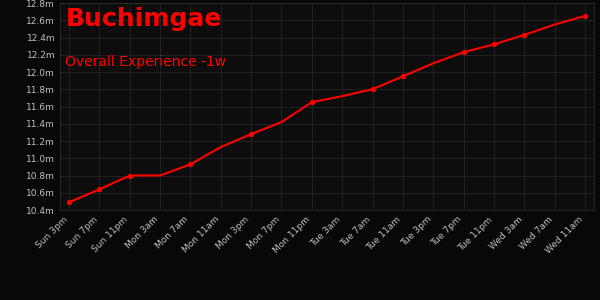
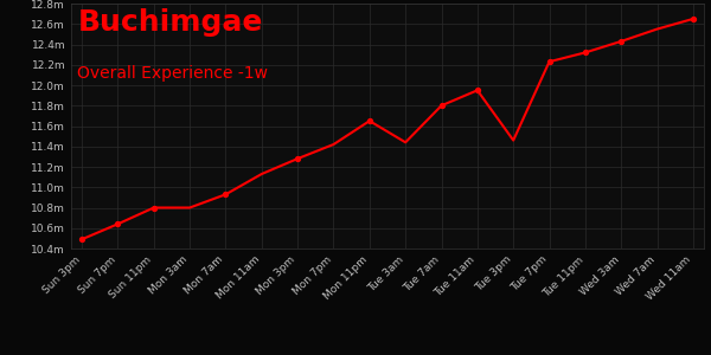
Tue 3am: 11.72m -> 11.44m
Tue 3pm: 12.10m -> 11.46m
